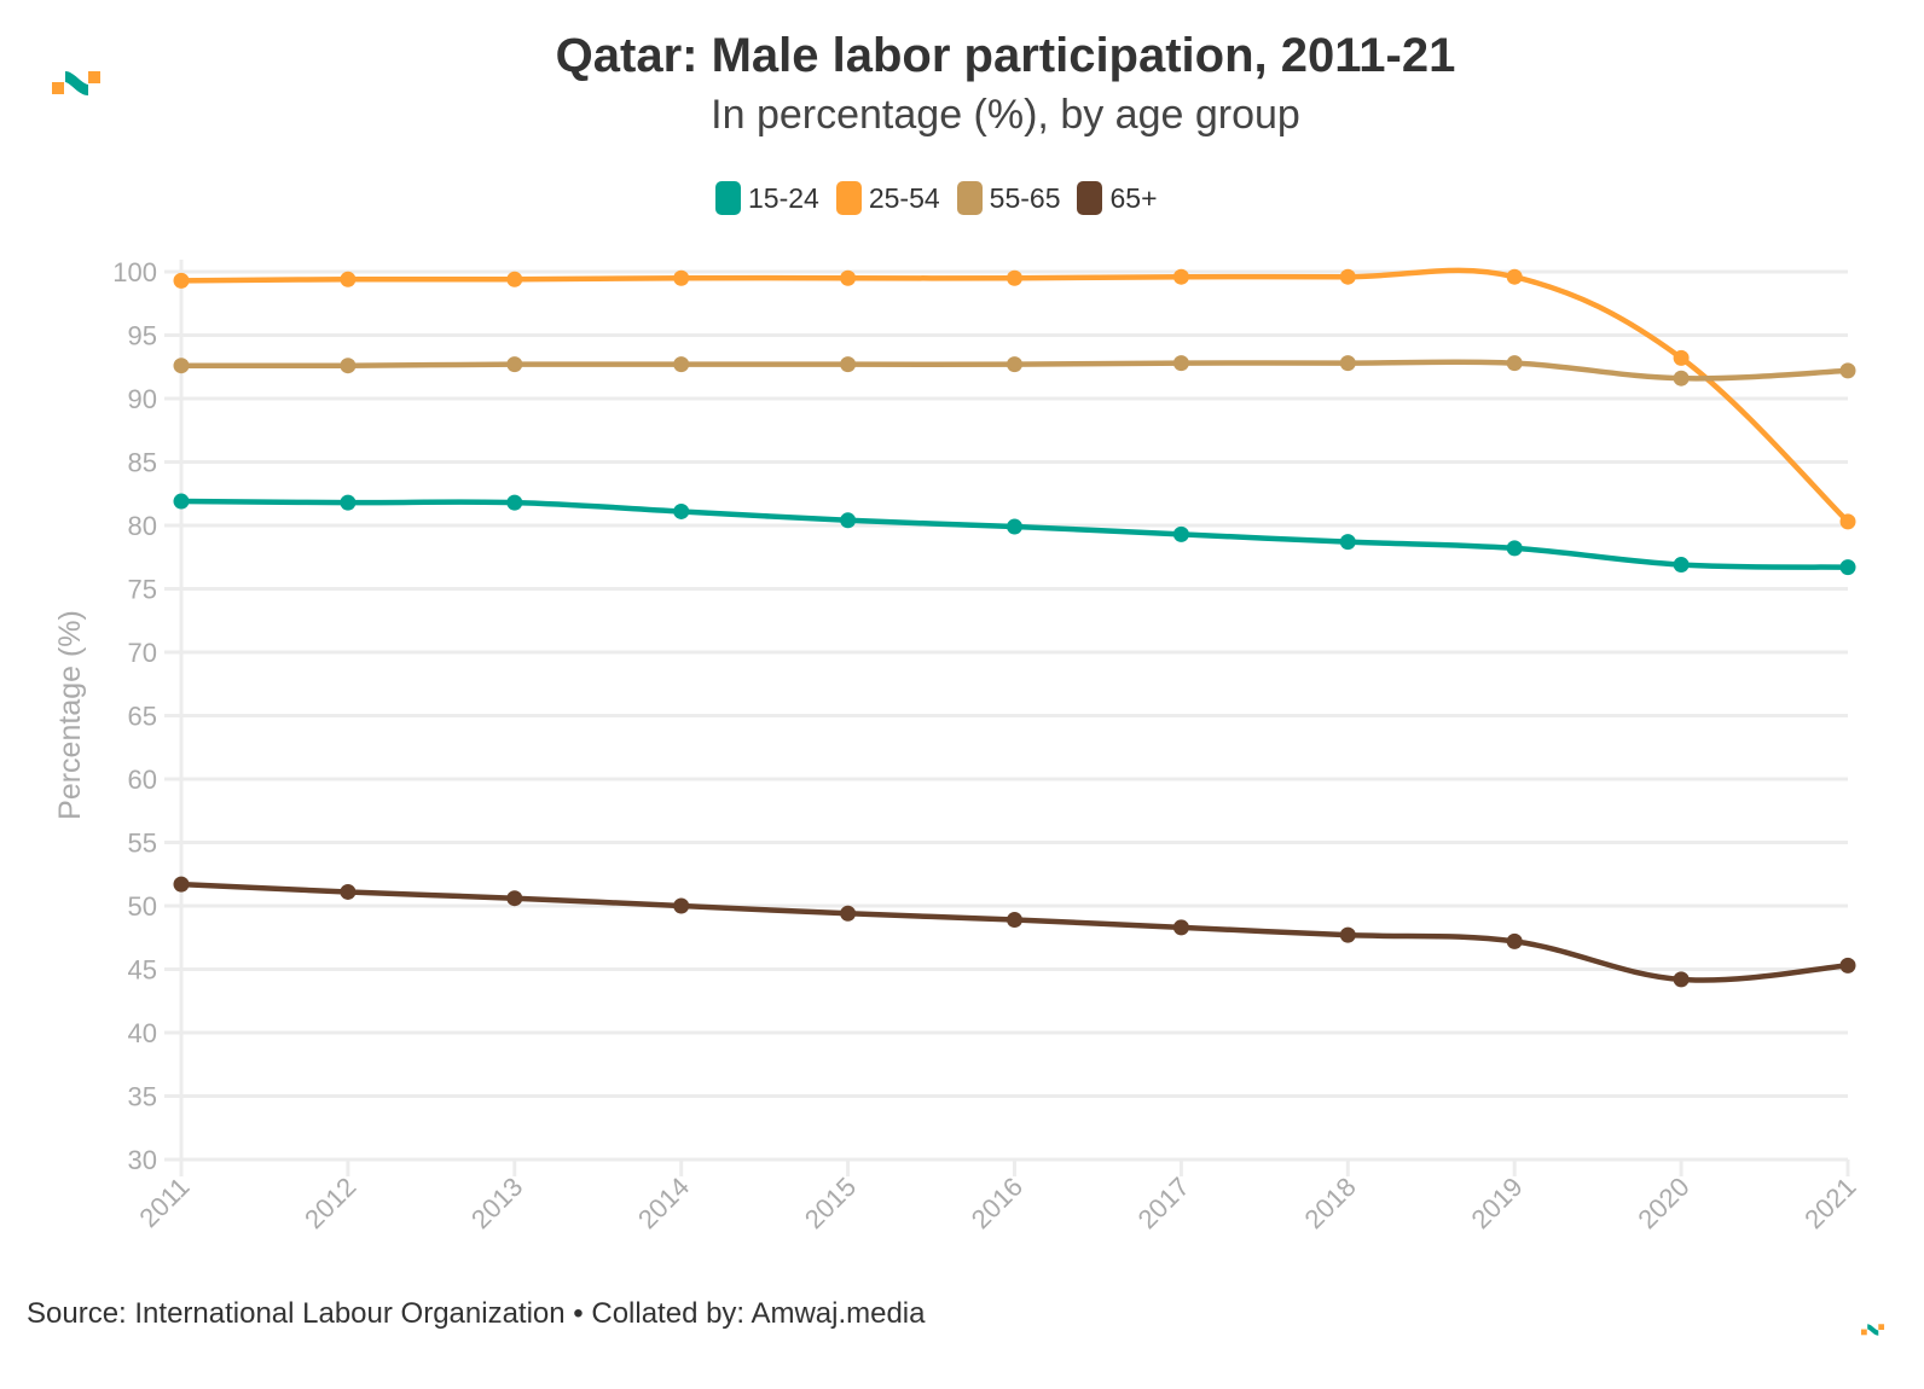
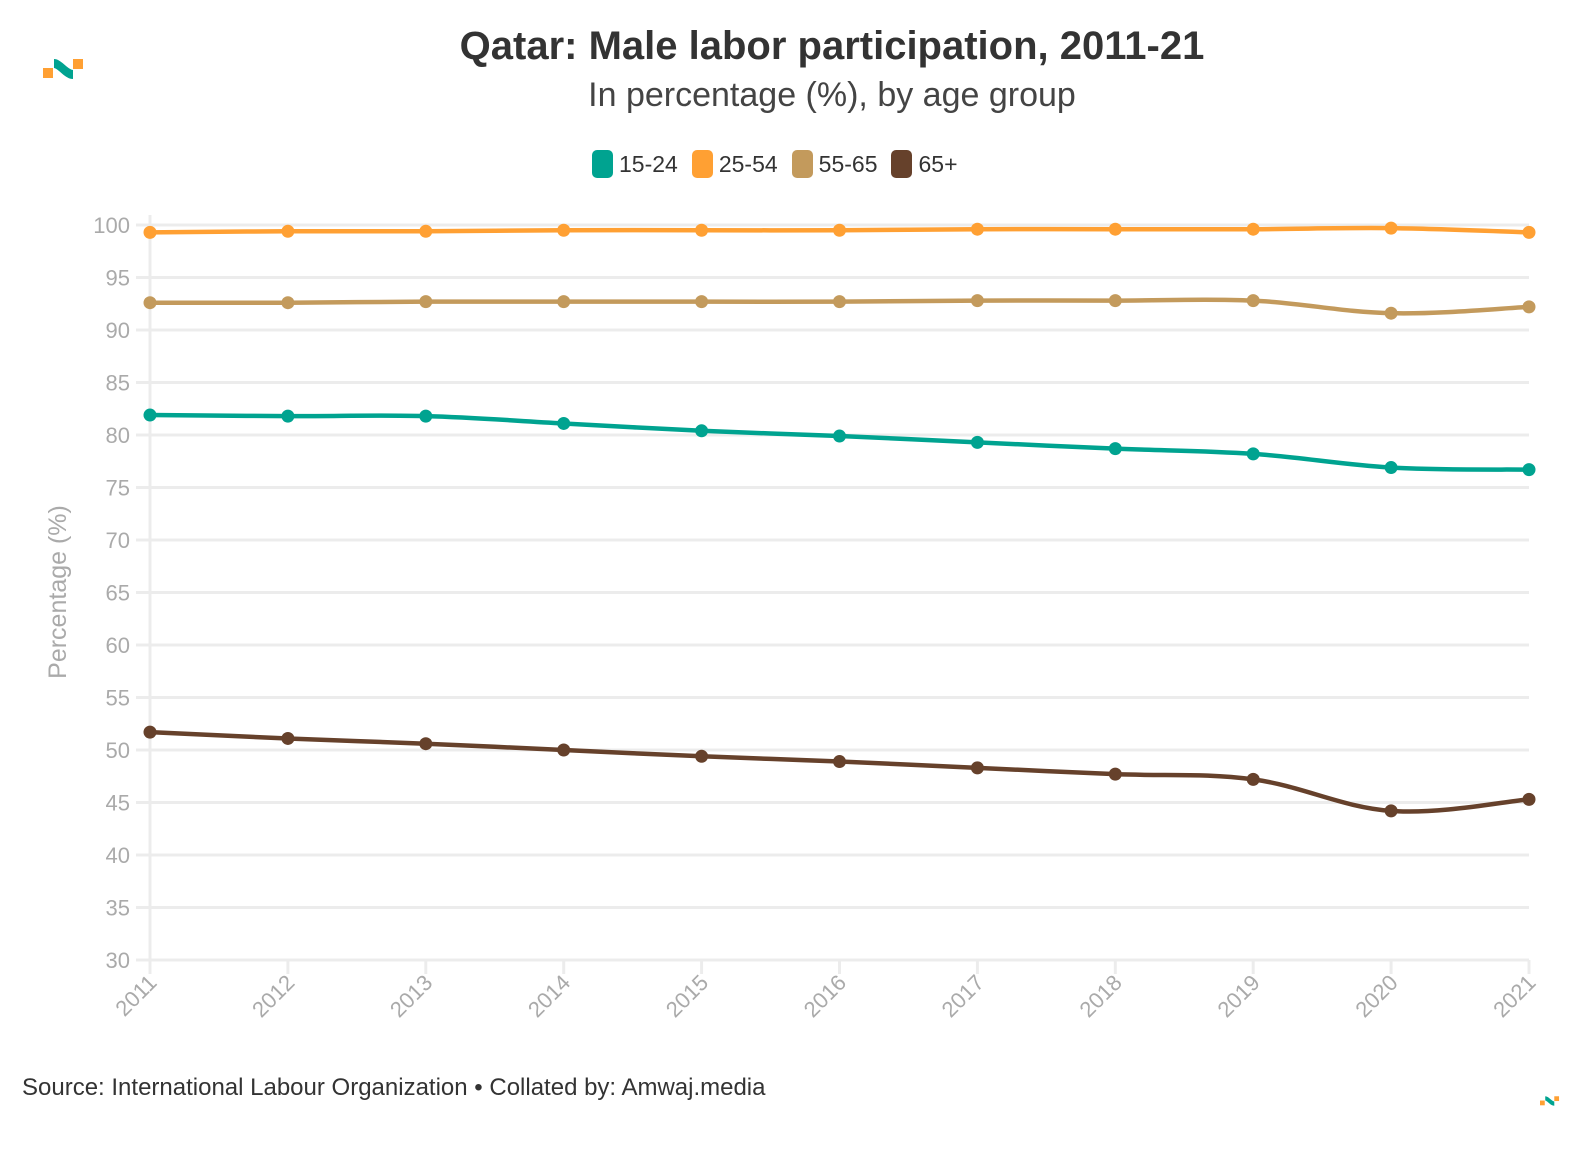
25-54/2020: 93.2 -> 99.7
25-54/2021: 80.3 -> 99.3
